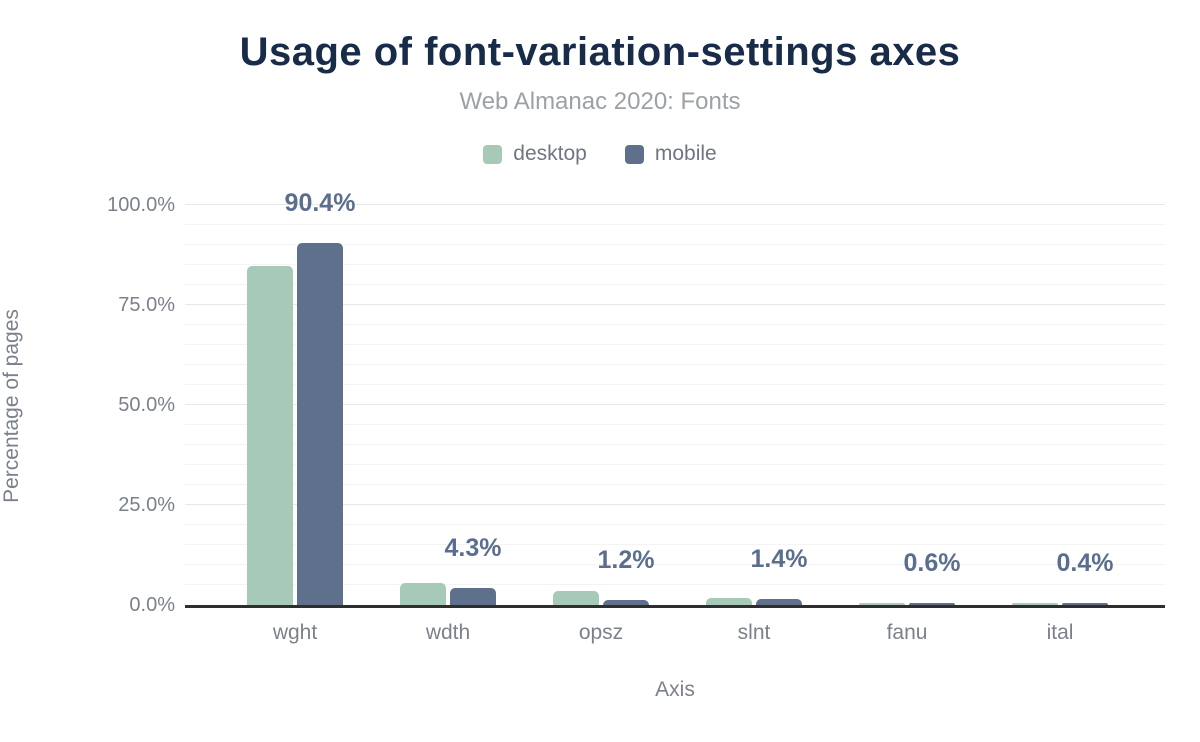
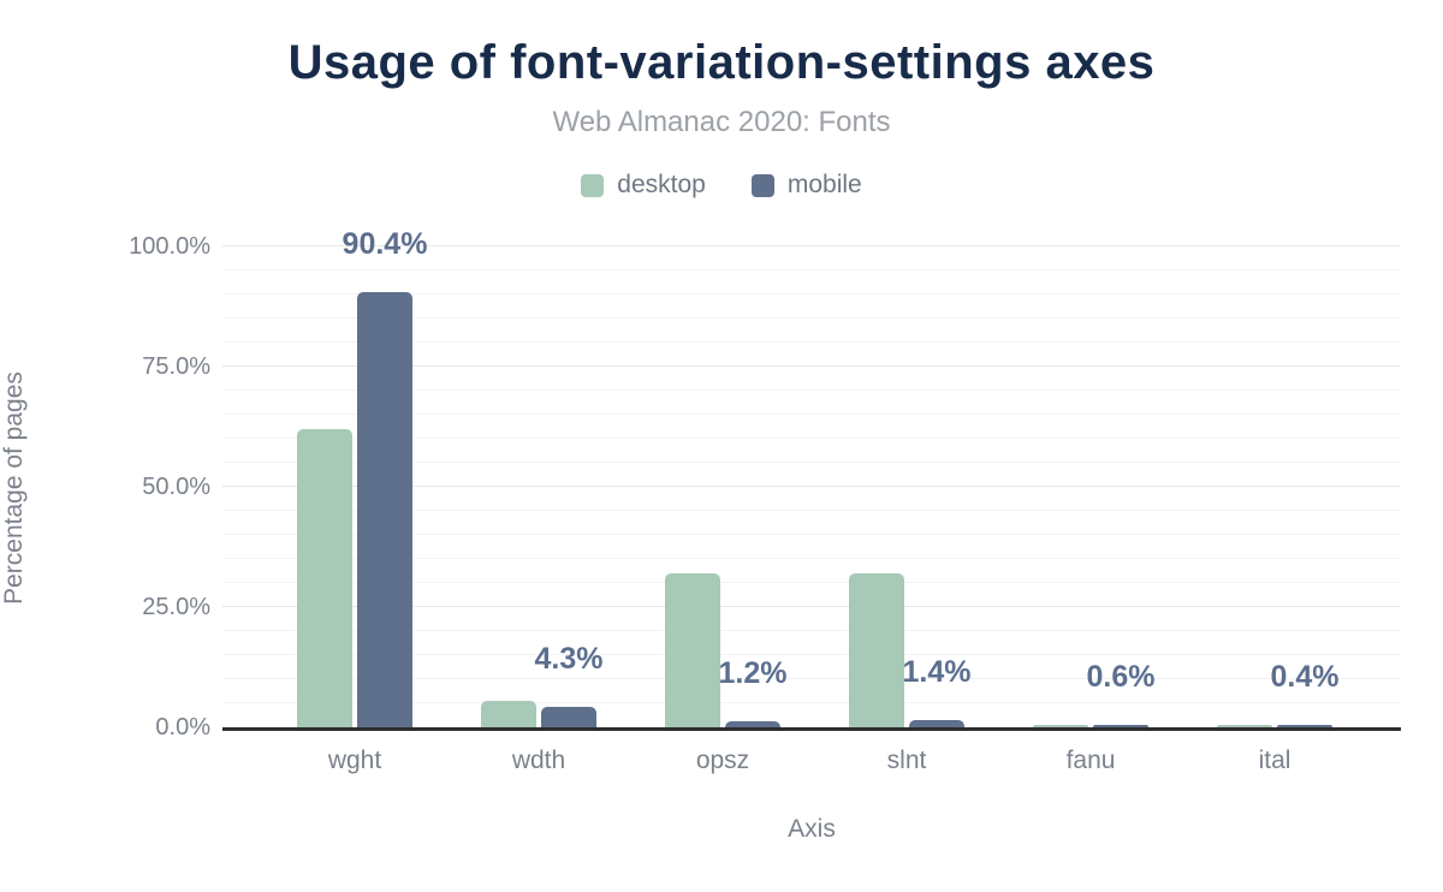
desktop/wght: 85% -> 62%
desktop/opsz: 3% -> 32%
desktop/slnt: 2% -> 32%
